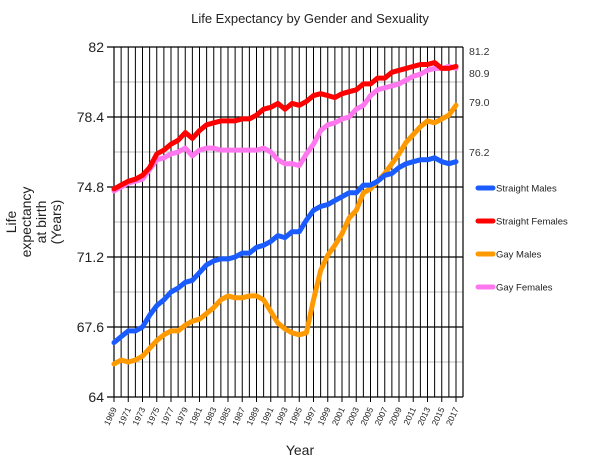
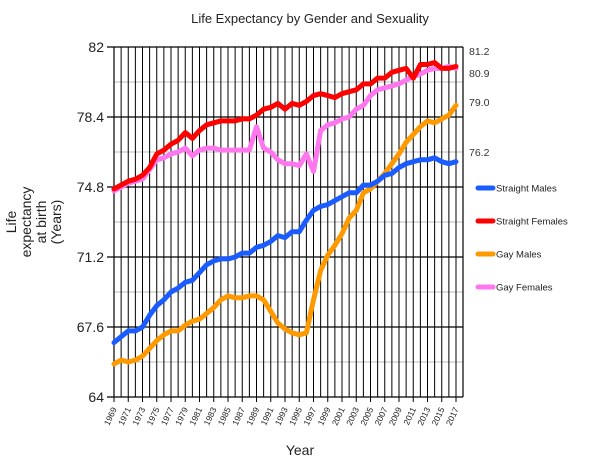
Gay Females/1989: 76.7 -> 77.9
Gay Females/1997: 77.0 -> 75.6
Straight Females/2011: 81.0 -> 80.4
